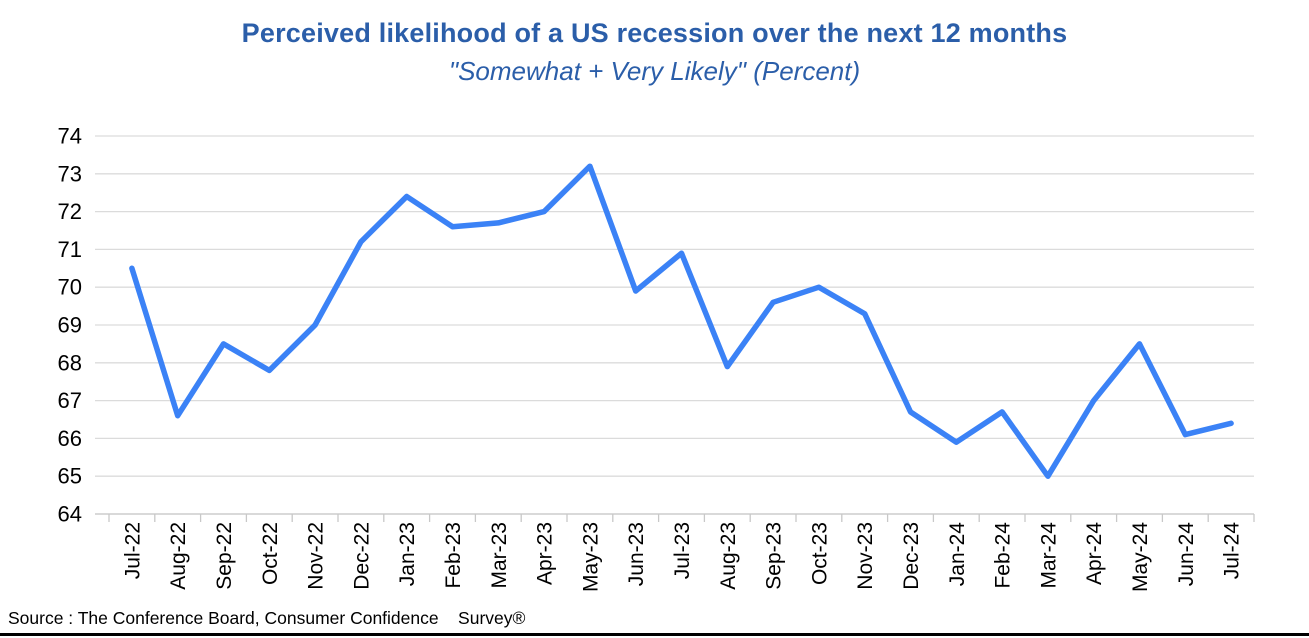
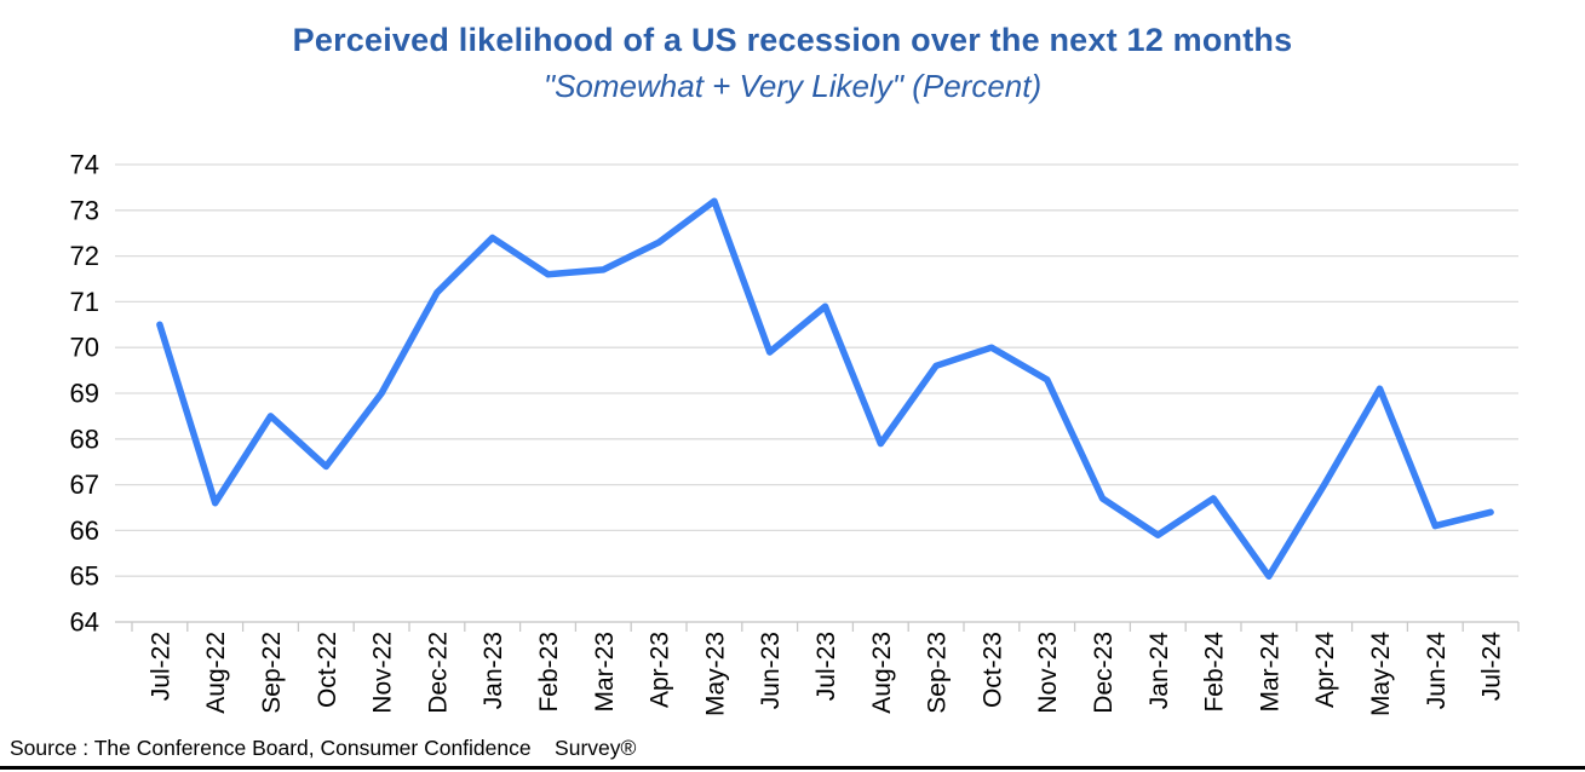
Oct-22: 67.8 -> 67.4
Apr-23: 72.0 -> 72.3
May-24: 68.5 -> 69.1
